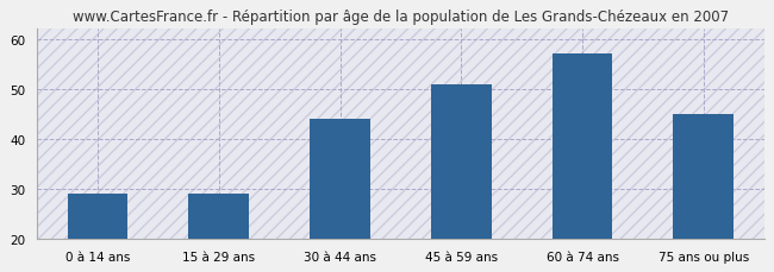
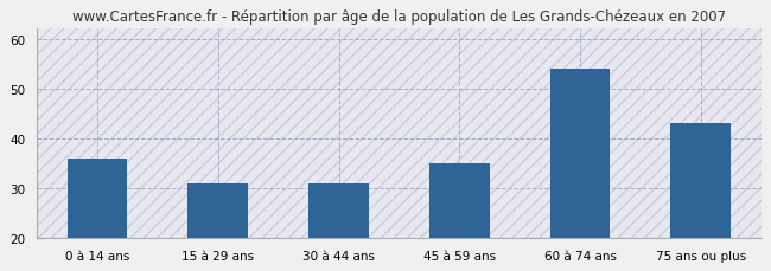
0 à 14 ans: 29 -> 36
15 à 29 ans: 29 -> 31
30 à 44 ans: 44 -> 31
45 à 59 ans: 51 -> 35
60 à 74 ans: 57 -> 54
75 ans ou plus: 45 -> 43
